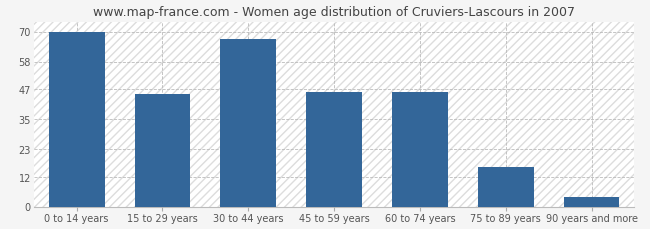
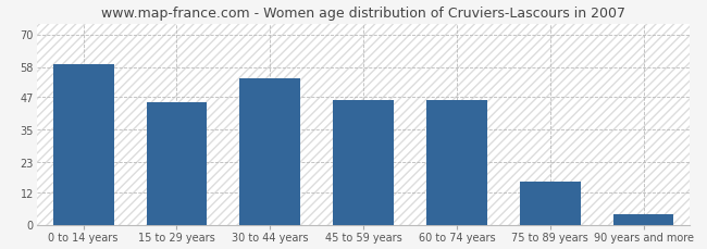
0 to 14 years: 70 -> 59
30 to 44 years: 67 -> 54
